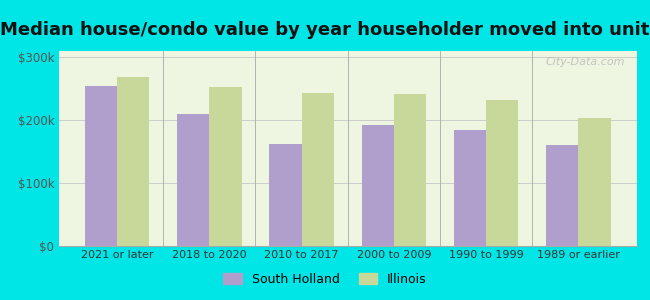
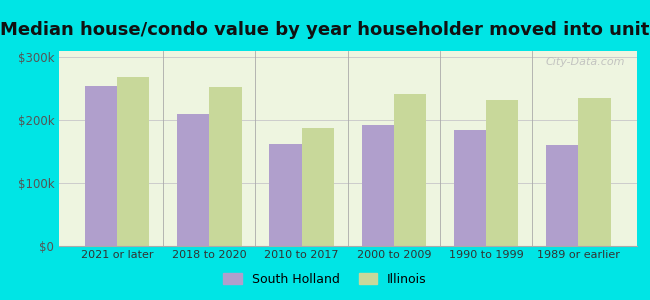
Illinois/2010 to 2017: $243k -> $188k
Illinois/1989 or earlier: $203k -> $236k
